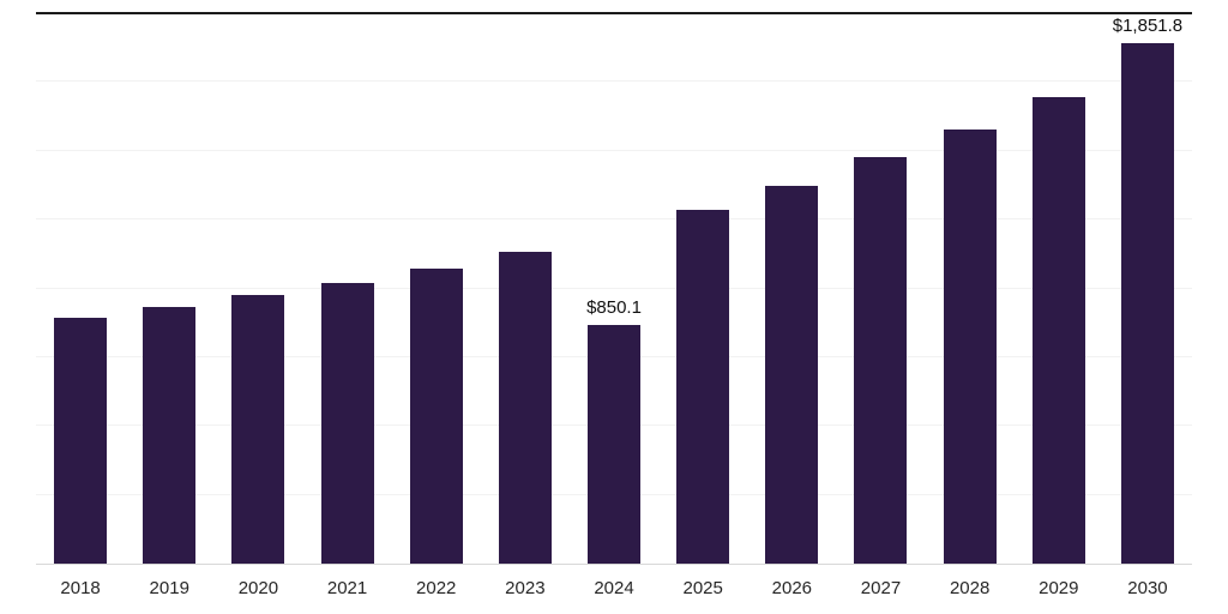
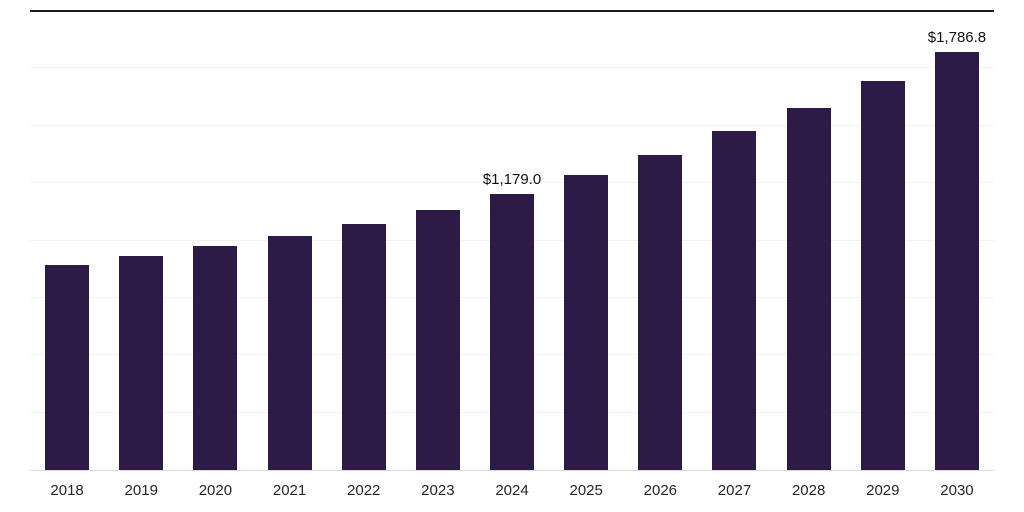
2024: $850.1 -> $1,179.0
2030: $1,851.8 -> $1,786.8
